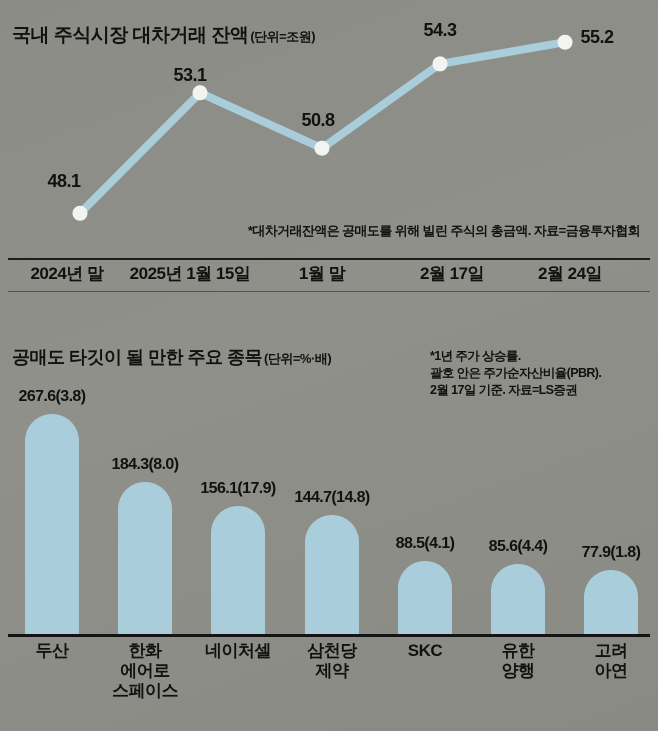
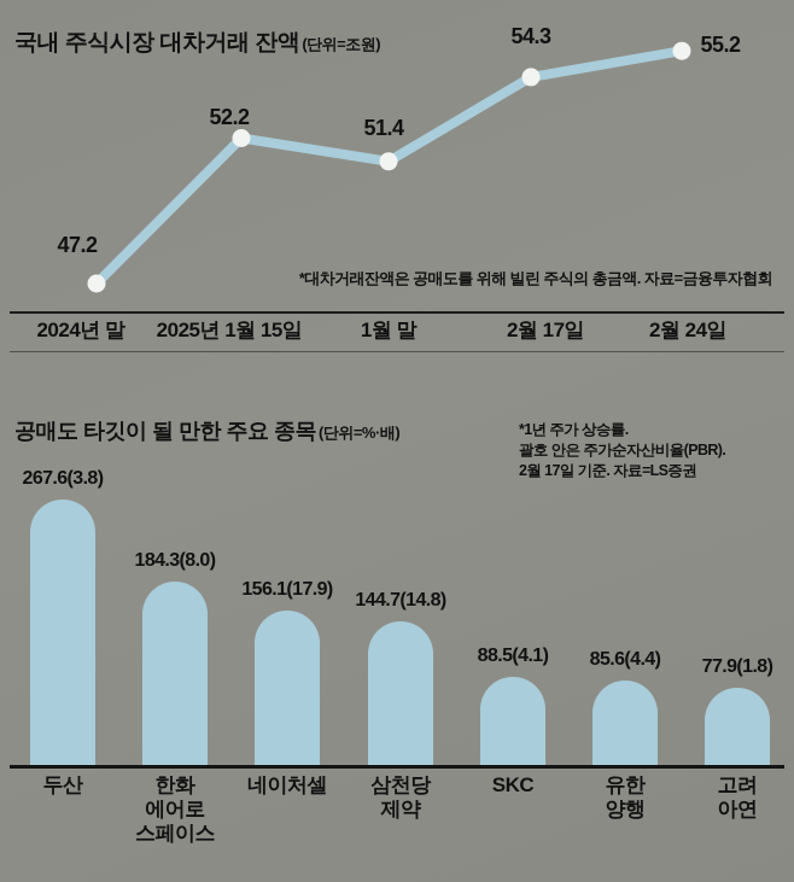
국내 주식시장 대차거래 잔액/2024년 말: 48.1 -> 47.2
국내 주식시장 대차거래 잔액/2025년 1월 15일: 53.1 -> 52.2
국내 주식시장 대차거래 잔액/1월 말: 50.8 -> 51.4
